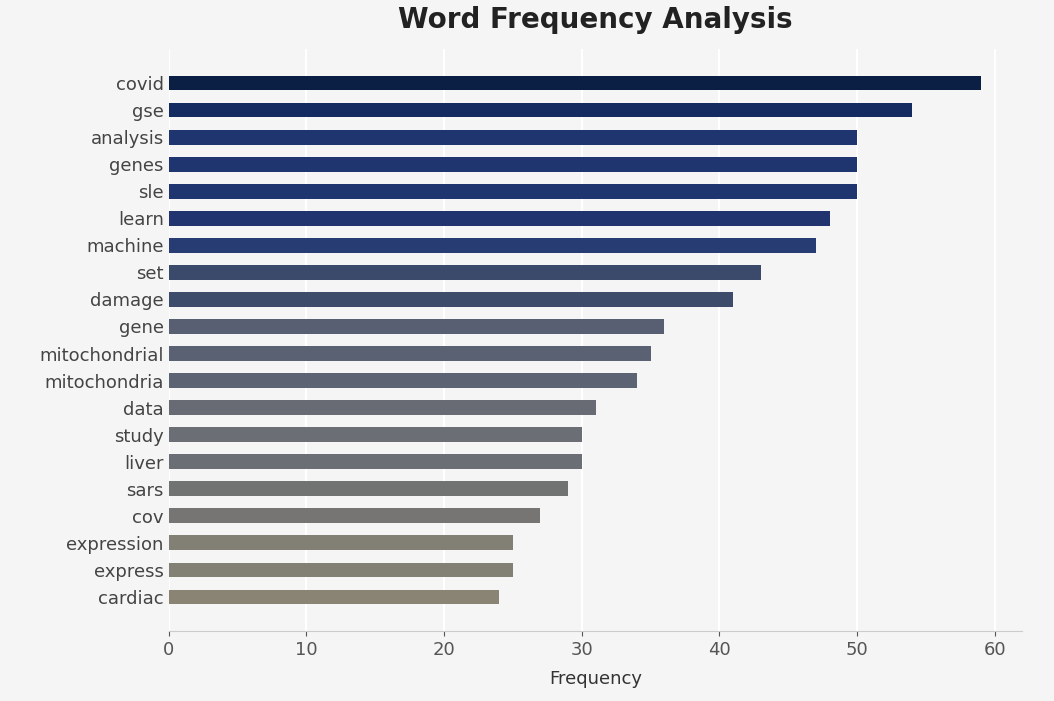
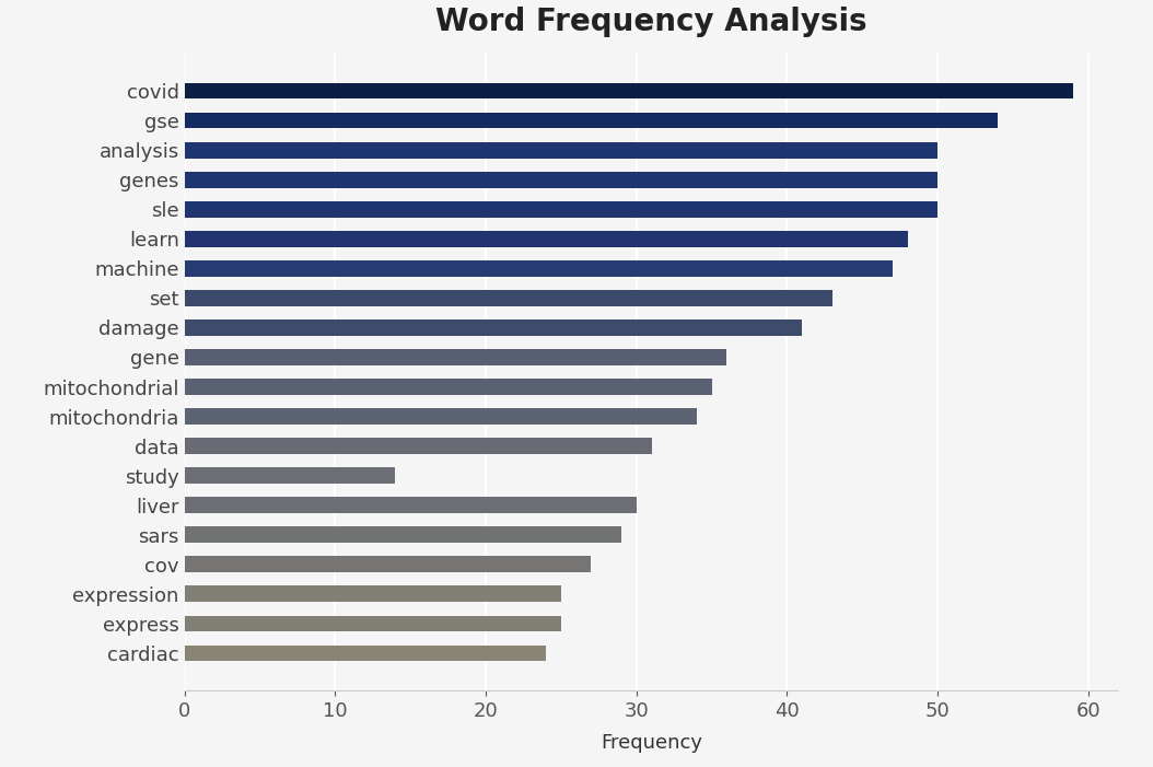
study: 30 -> 14
